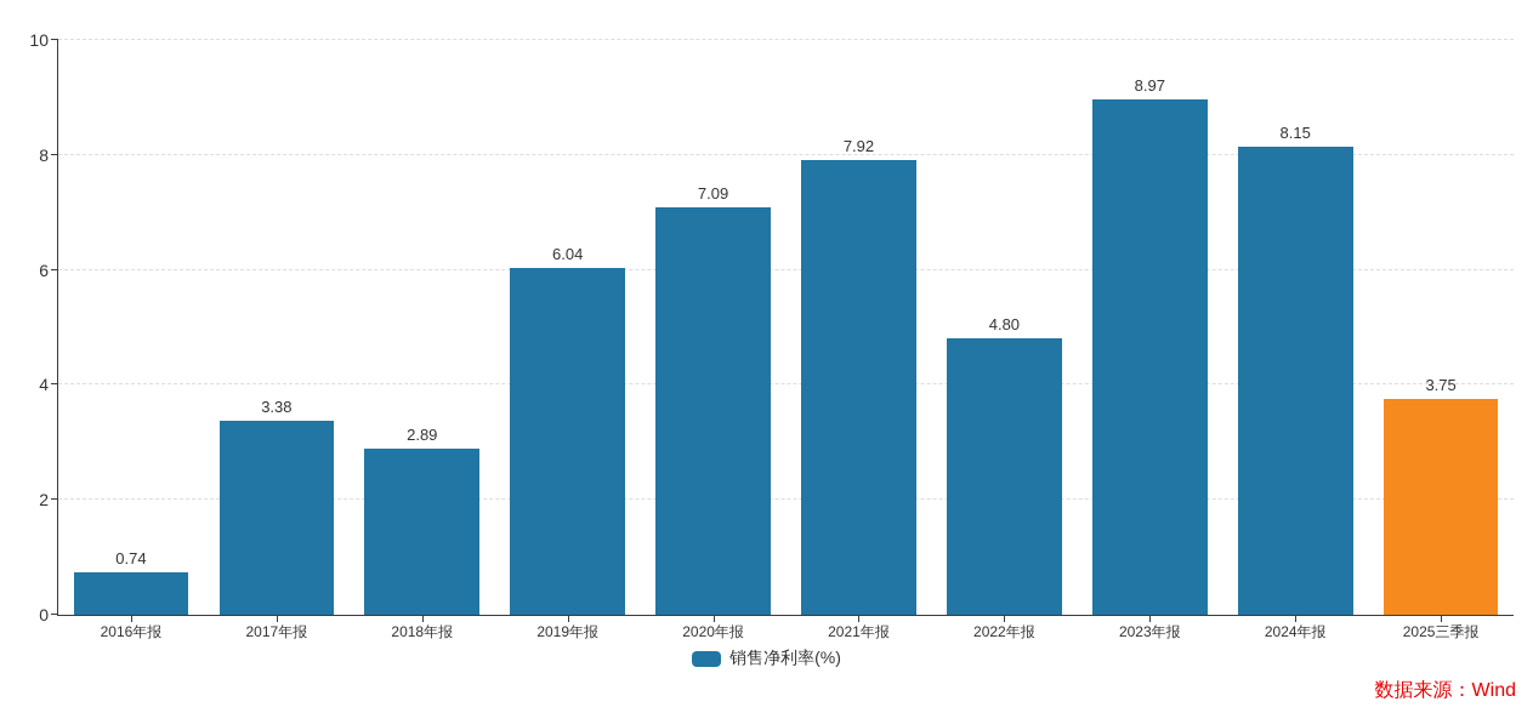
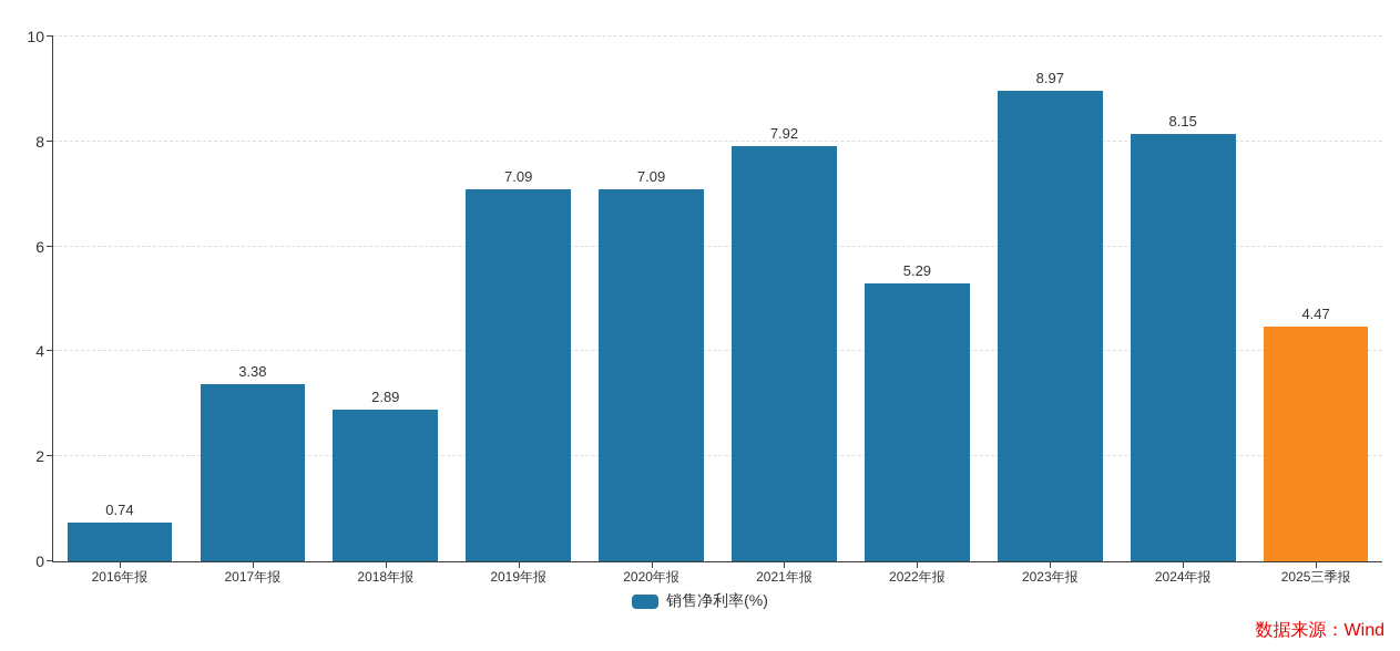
2019年报: 6.04 -> 7.09
2022年报: 4.80 -> 5.29
2025三季报: 3.75 -> 4.47
